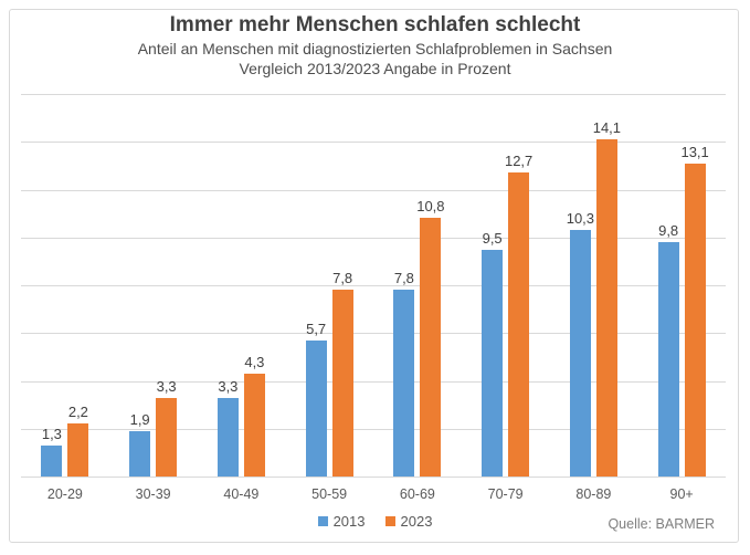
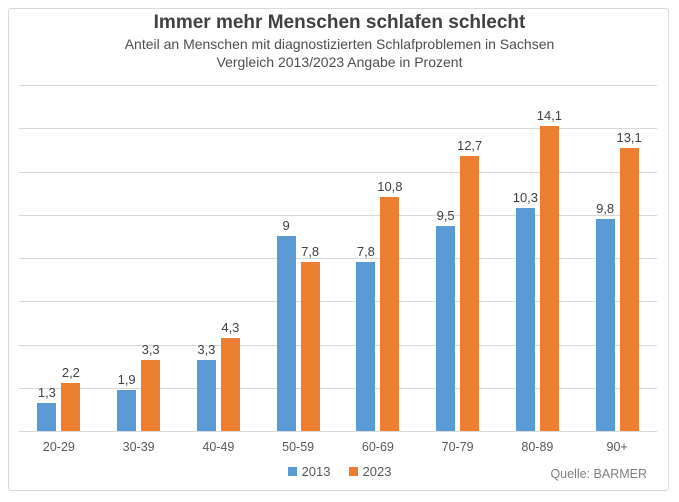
2013/50-59: 5,7 -> 9
